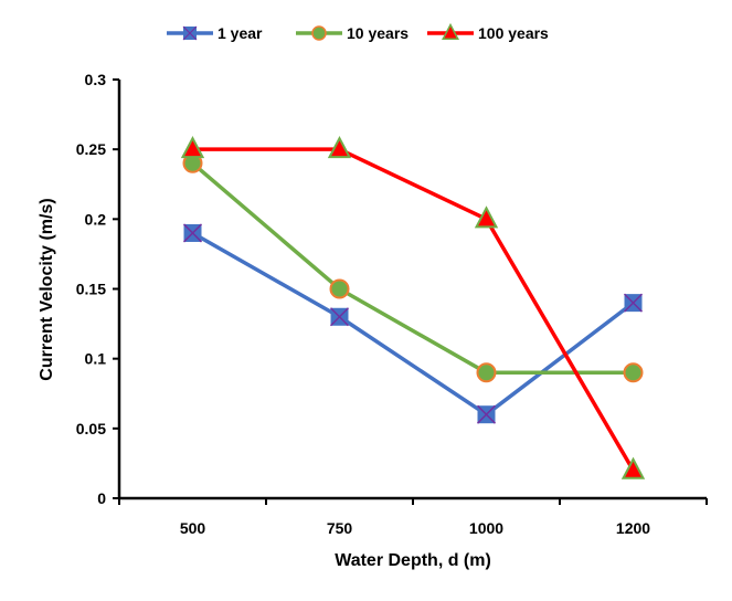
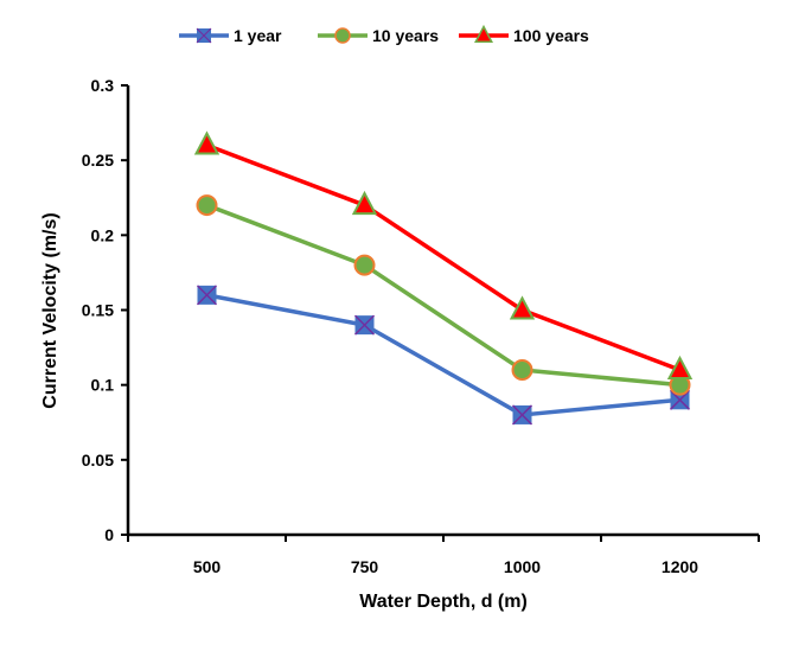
1 year/500: 0.19 -> 0.16
10 years/500: 0.24 -> 0.22
100 years/500: 0.25 -> 0.26
1 year/750: 0.13 -> 0.14
10 years/750: 0.15 -> 0.18
100 years/750: 0.25 -> 0.22
1 year/1000: 0.06 -> 0.08
10 years/1000: 0.09 -> 0.11
100 years/1000: 0.20 -> 0.15
1 year/1200: 0.14 -> 0.09
10 years/1200: 0.09 -> 0.10
100 years/1200: 0.02 -> 0.11
